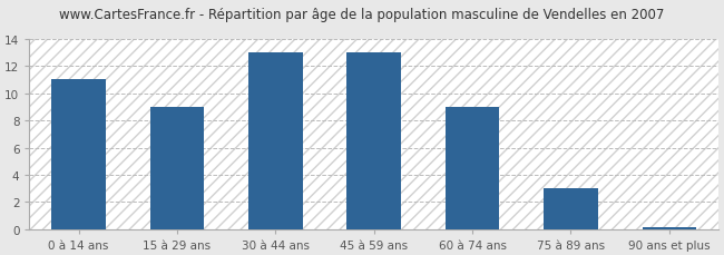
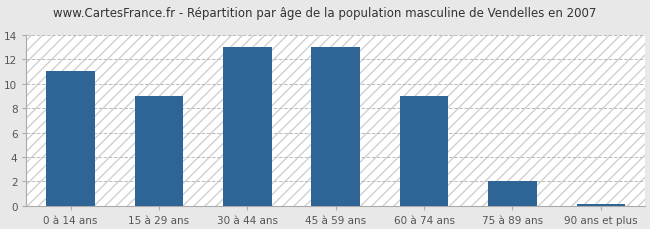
75 à 89 ans: 3.0 -> 2.0
